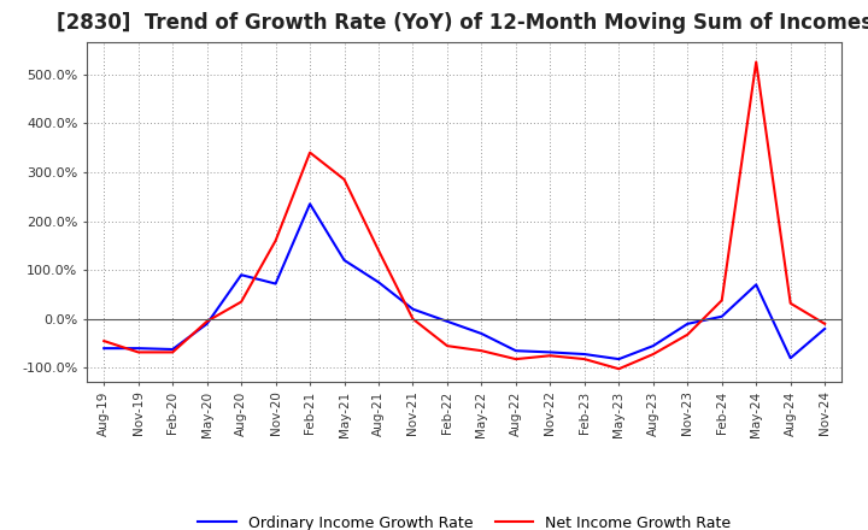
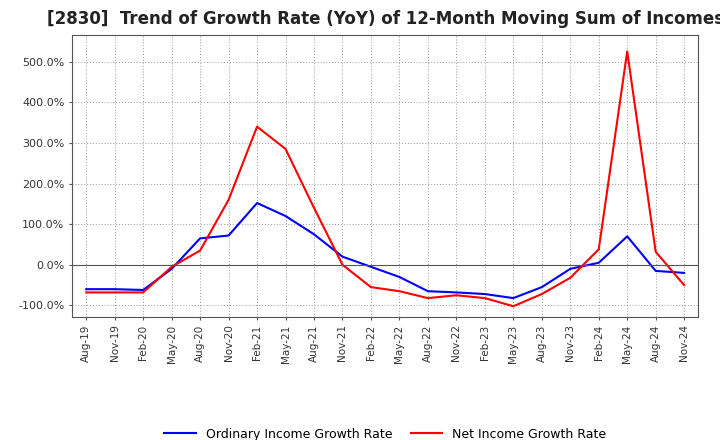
Net Income Growth Rate/Aug-19: -45% -> -68%
Ordinary Income Growth Rate/Aug-20: 90% -> 65%
Ordinary Income Growth Rate/Feb-21: 235% -> 152%
Ordinary Income Growth Rate/Aug-24: -80% -> -15%
Net Income Growth Rate/Nov-24: -10% -> -50%
